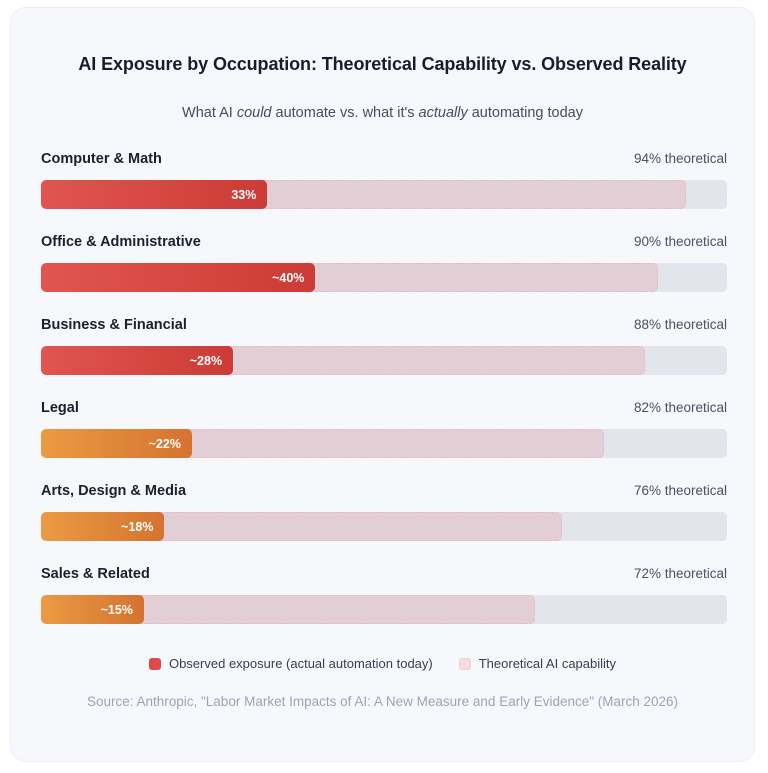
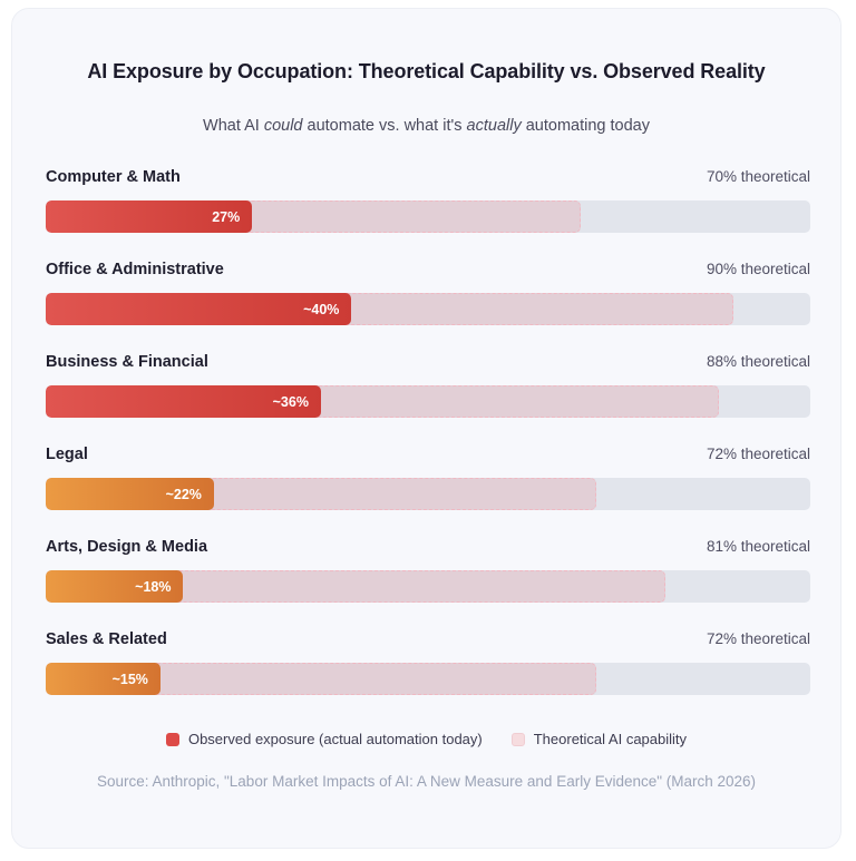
Theoretical AI capability/Computer & Math: 94% -> 70%
Observed exposure (actual automation today)/Computer & Math: 33% -> 27%
Observed exposure (actual automation today)/Business & Financial: 28 -> 36
Theoretical AI capability/Legal: 82% -> 72%
Theoretical AI capability/Arts, Design & Media: 76% -> 81%
